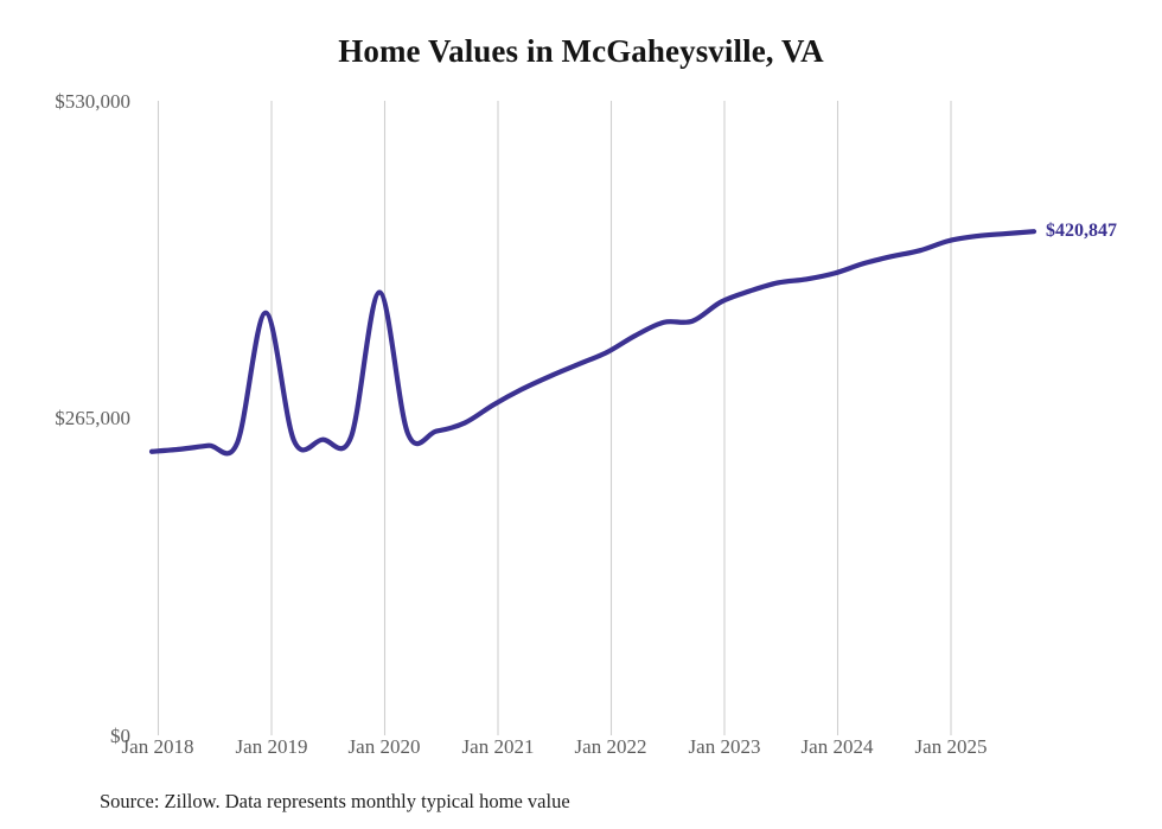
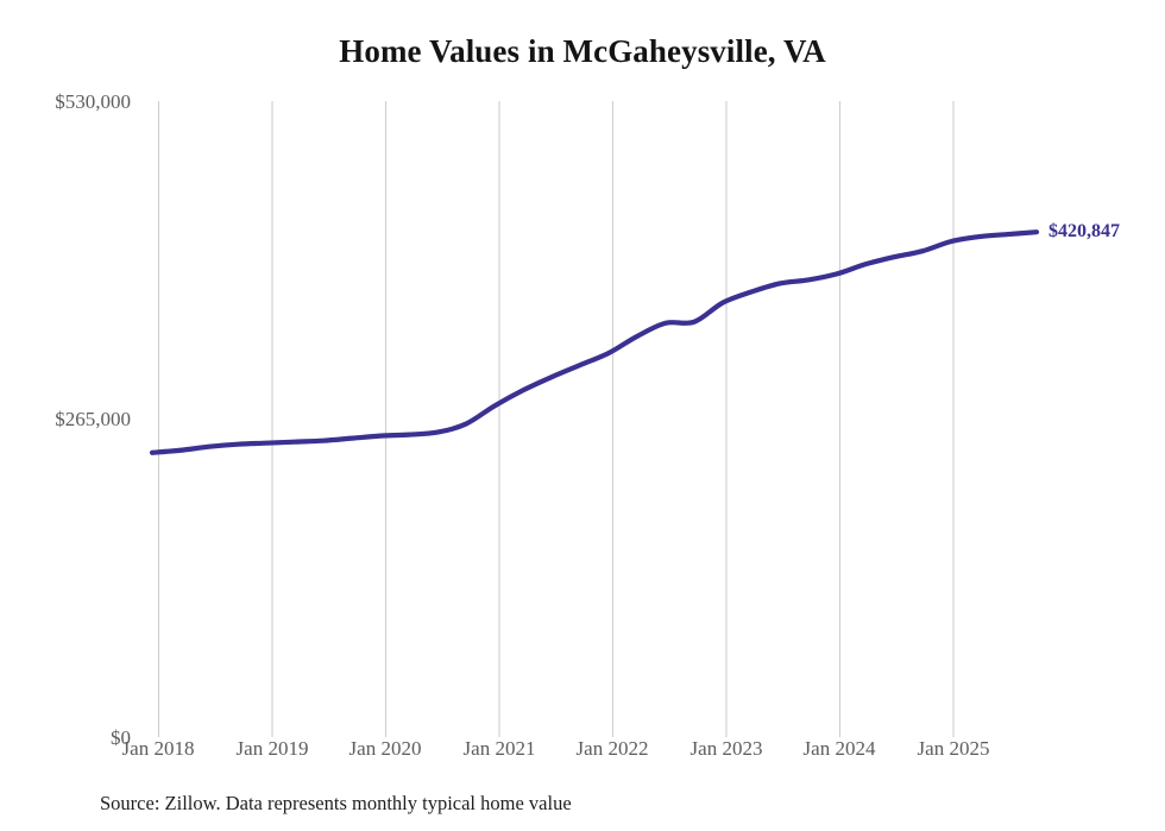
Jan 2019: $353000 -> $245000
Jan 2020: $370000 -> $251000
